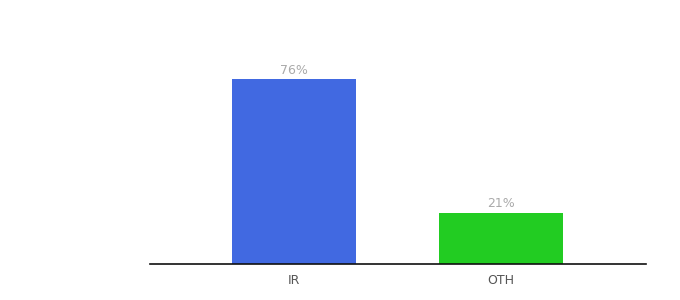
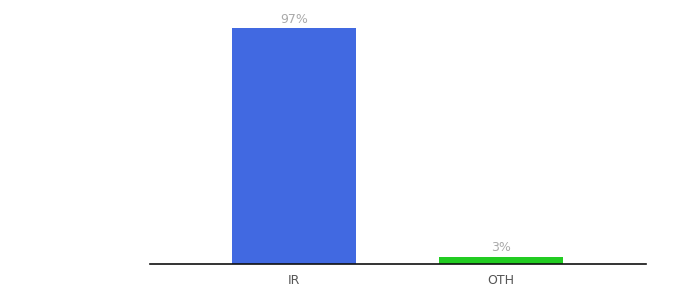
IR: 76% -> 97%
OTH: 21% -> 3%
